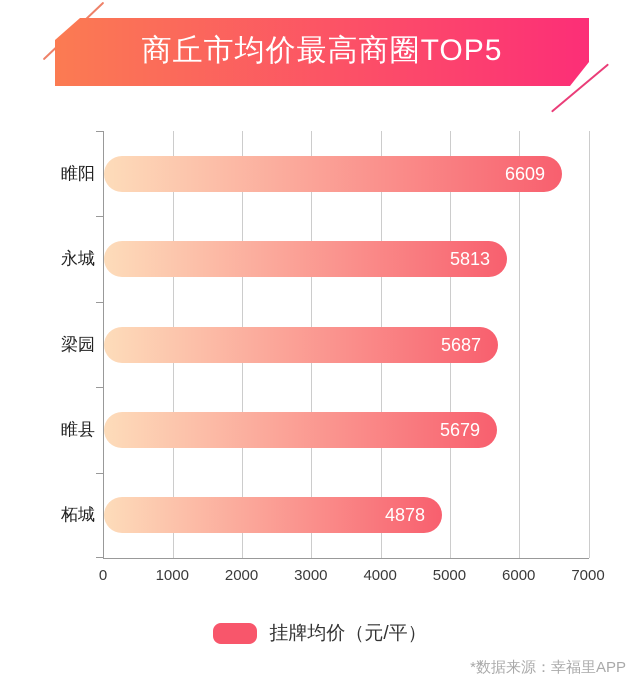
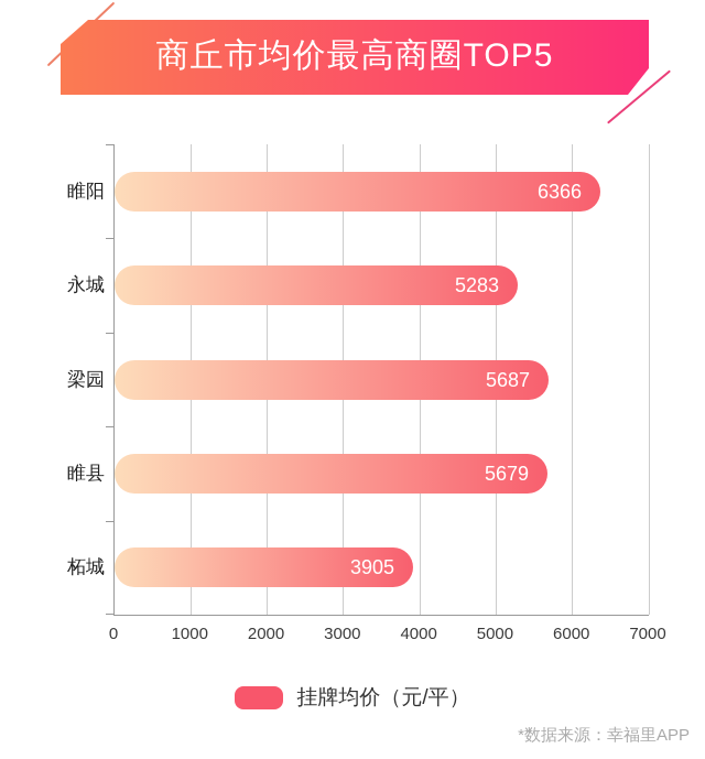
睢阳: 6609 -> 6366
永城: 5813 -> 5283
柘城: 4878 -> 3905
